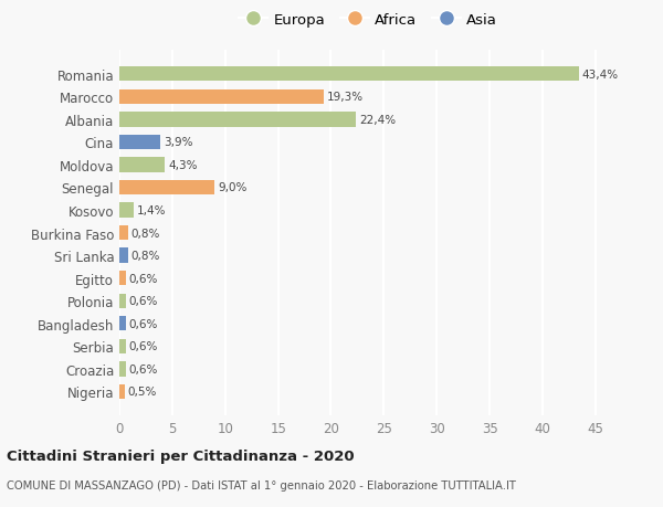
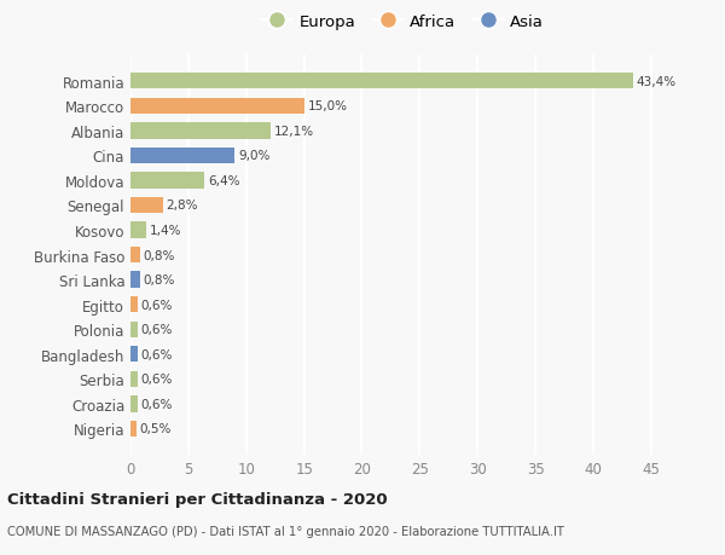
Marocco: 19,3% -> 15,0%
Albania: 22,4% -> 12,1%
Cina: 3,9% -> 9,0%
Moldova: 4,3% -> 6,4%
Senegal: 9,0% -> 2,8%
